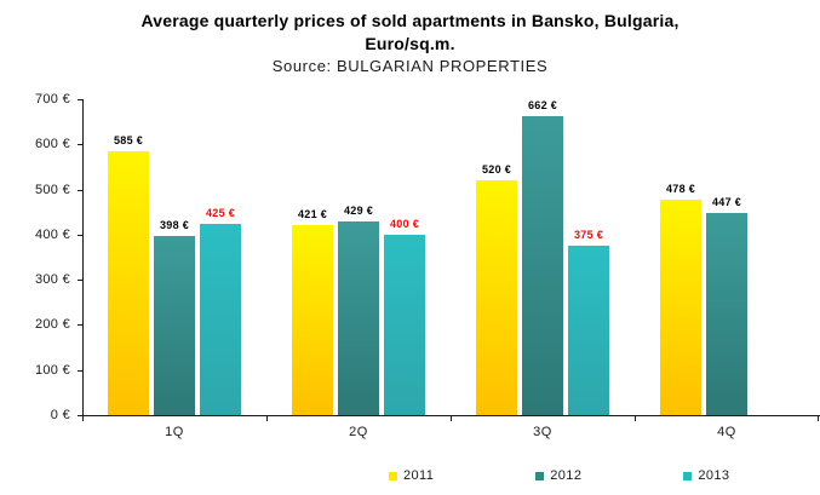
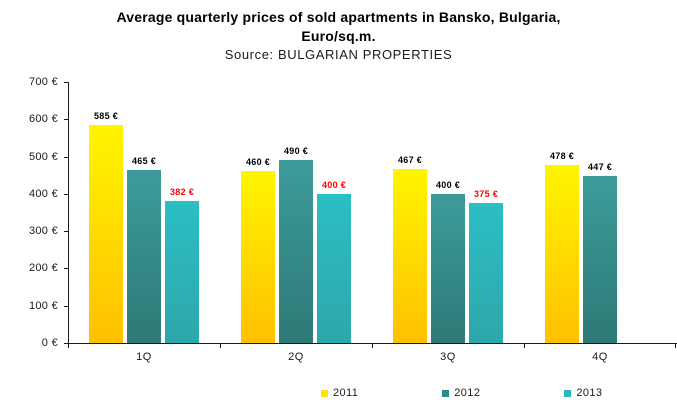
2012/1Q: 398 -> 465
2013/1Q: 425 -> 382
2011/2Q: 421 -> 460
2012/2Q: 429 -> 490
2011/3Q: 520 -> 467
2012/3Q: 662 -> 400
